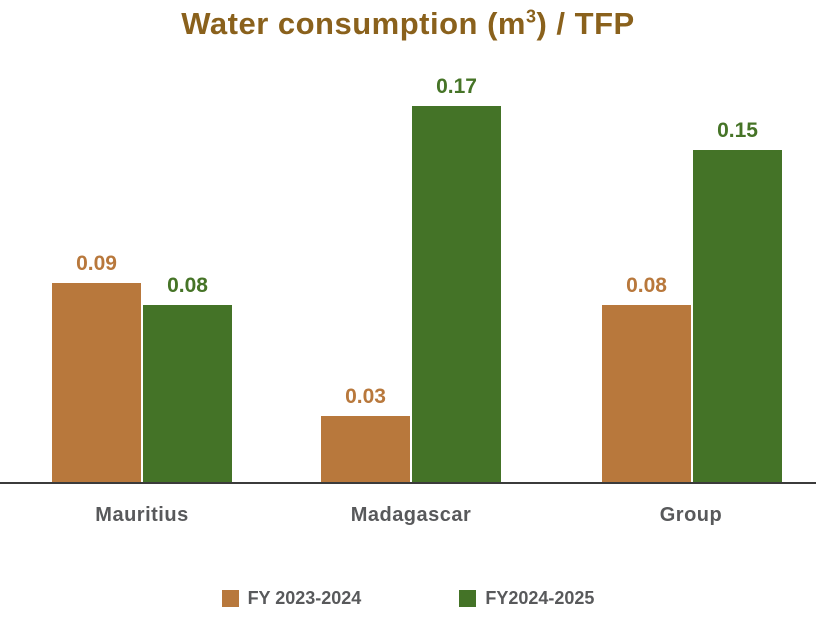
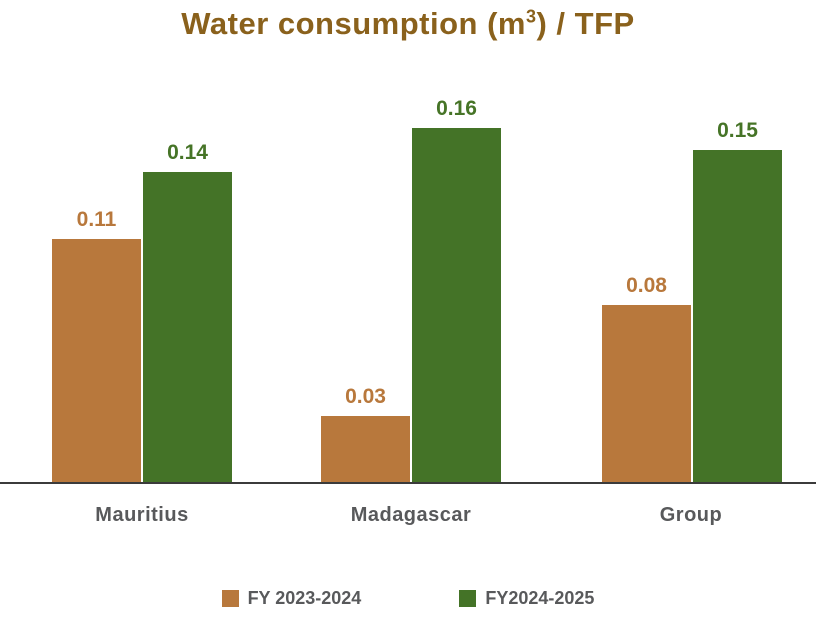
FY 2023-2024/Mauritius: 0.09 -> 0.11
FY2024-2025/Mauritius: 0.08 -> 0.14
FY2024-2025/Madagascar: 0.17 -> 0.16
